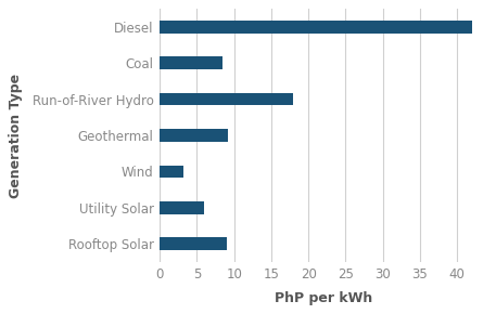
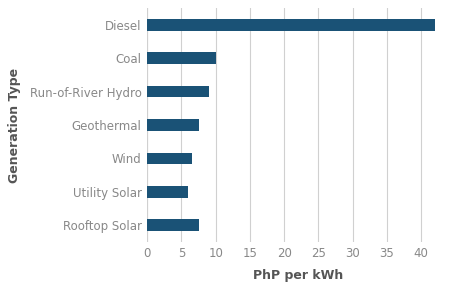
Coal: 8.4 -> 10.0
Run-of-River Hydro: 18.0 -> 9.0
Geothermal: 9.2 -> 7.5
Wind: 3.2 -> 6.5
Rooftop Solar: 9.0 -> 7.5
